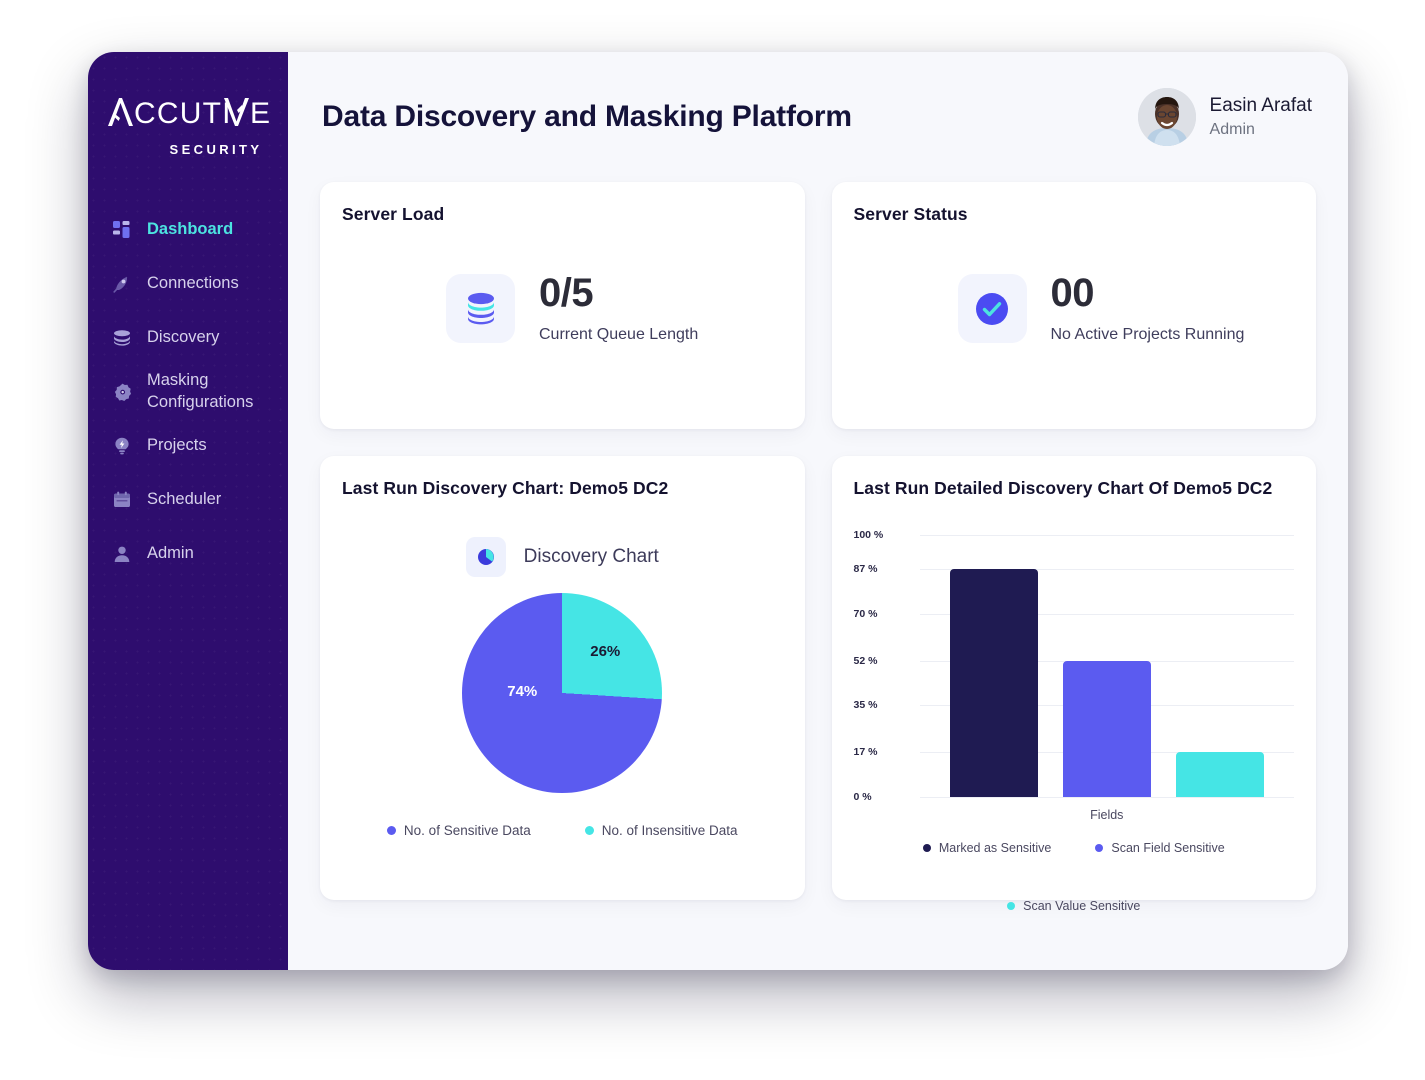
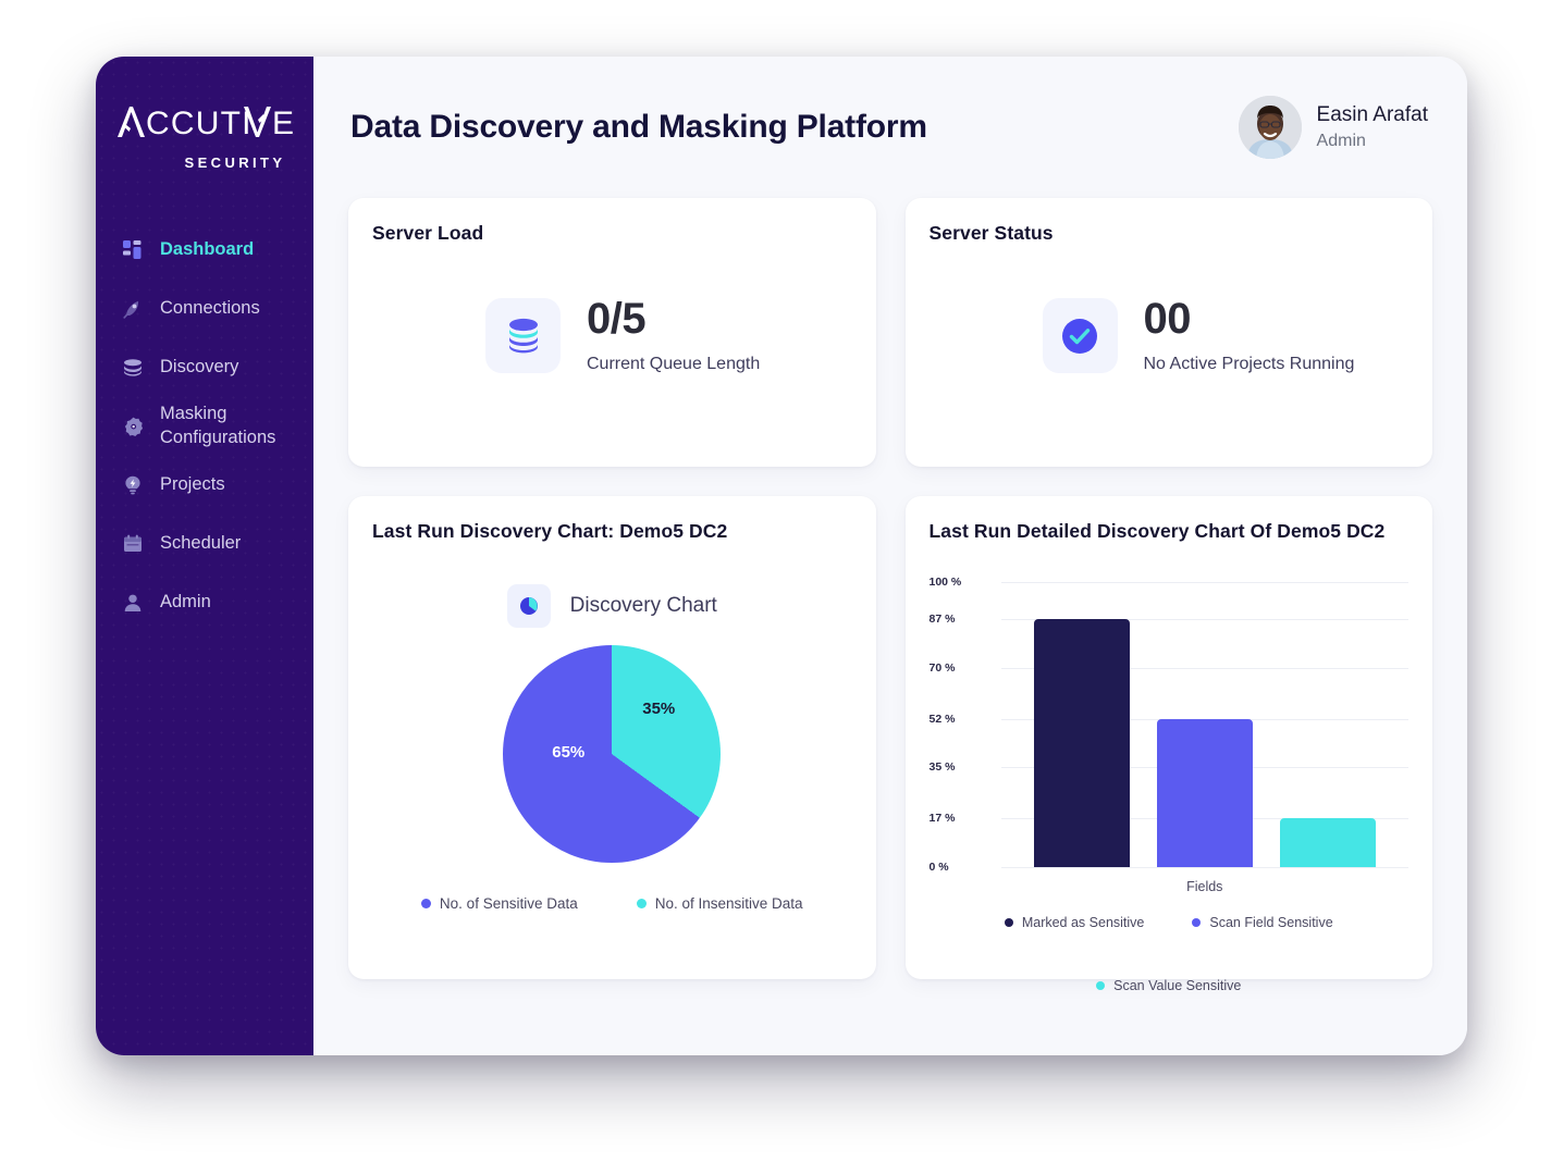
Discovery Chart/No. of Sensitive Data: 74% -> 65%
Discovery Chart/No. of Insensitive Data: 26% -> 35%
